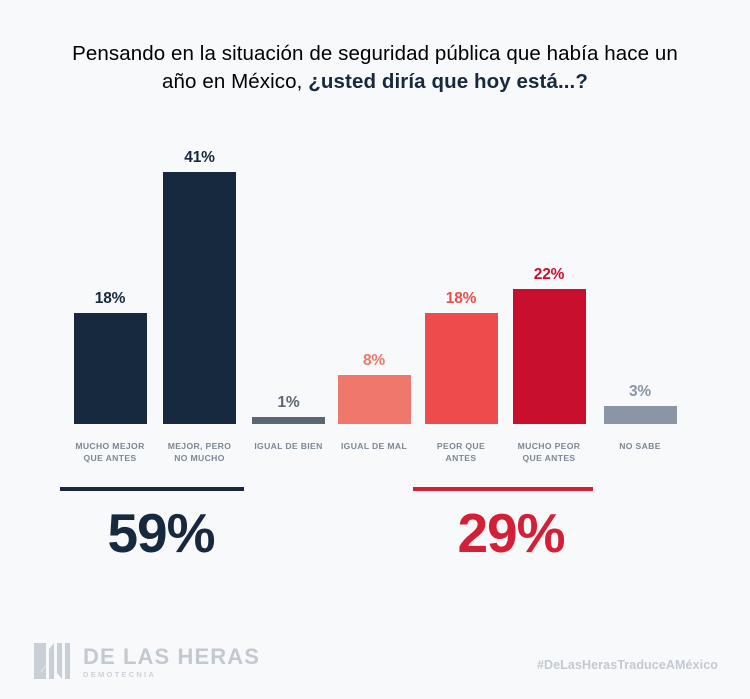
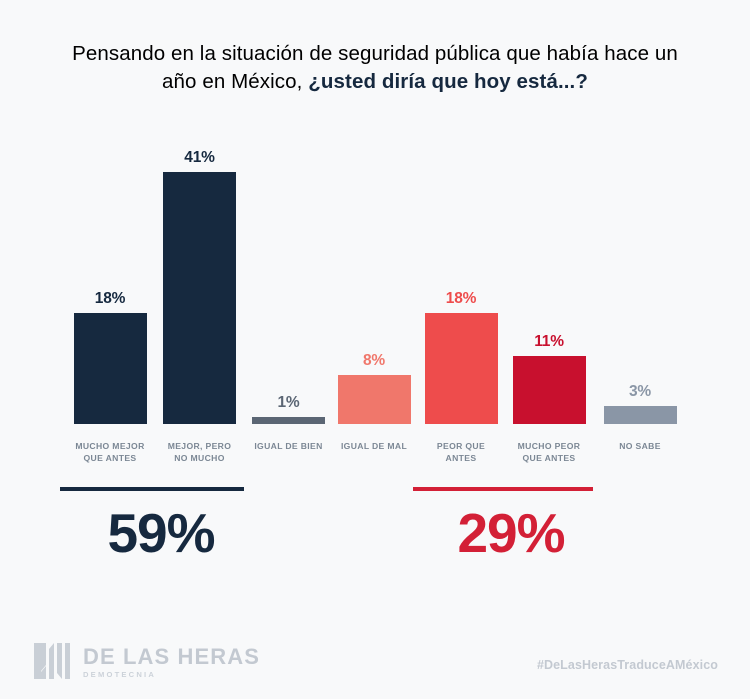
MUCHO PEOR QUE ANTES: 22% -> 11%
